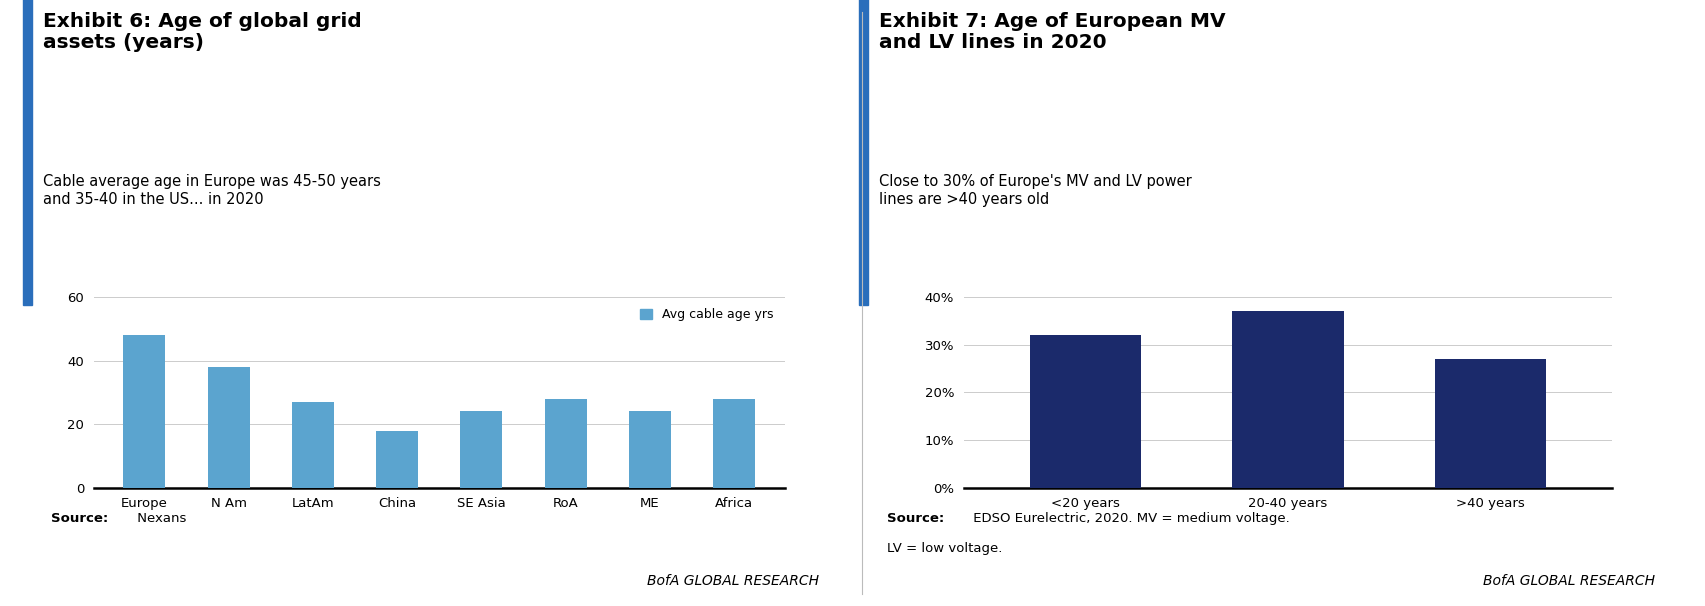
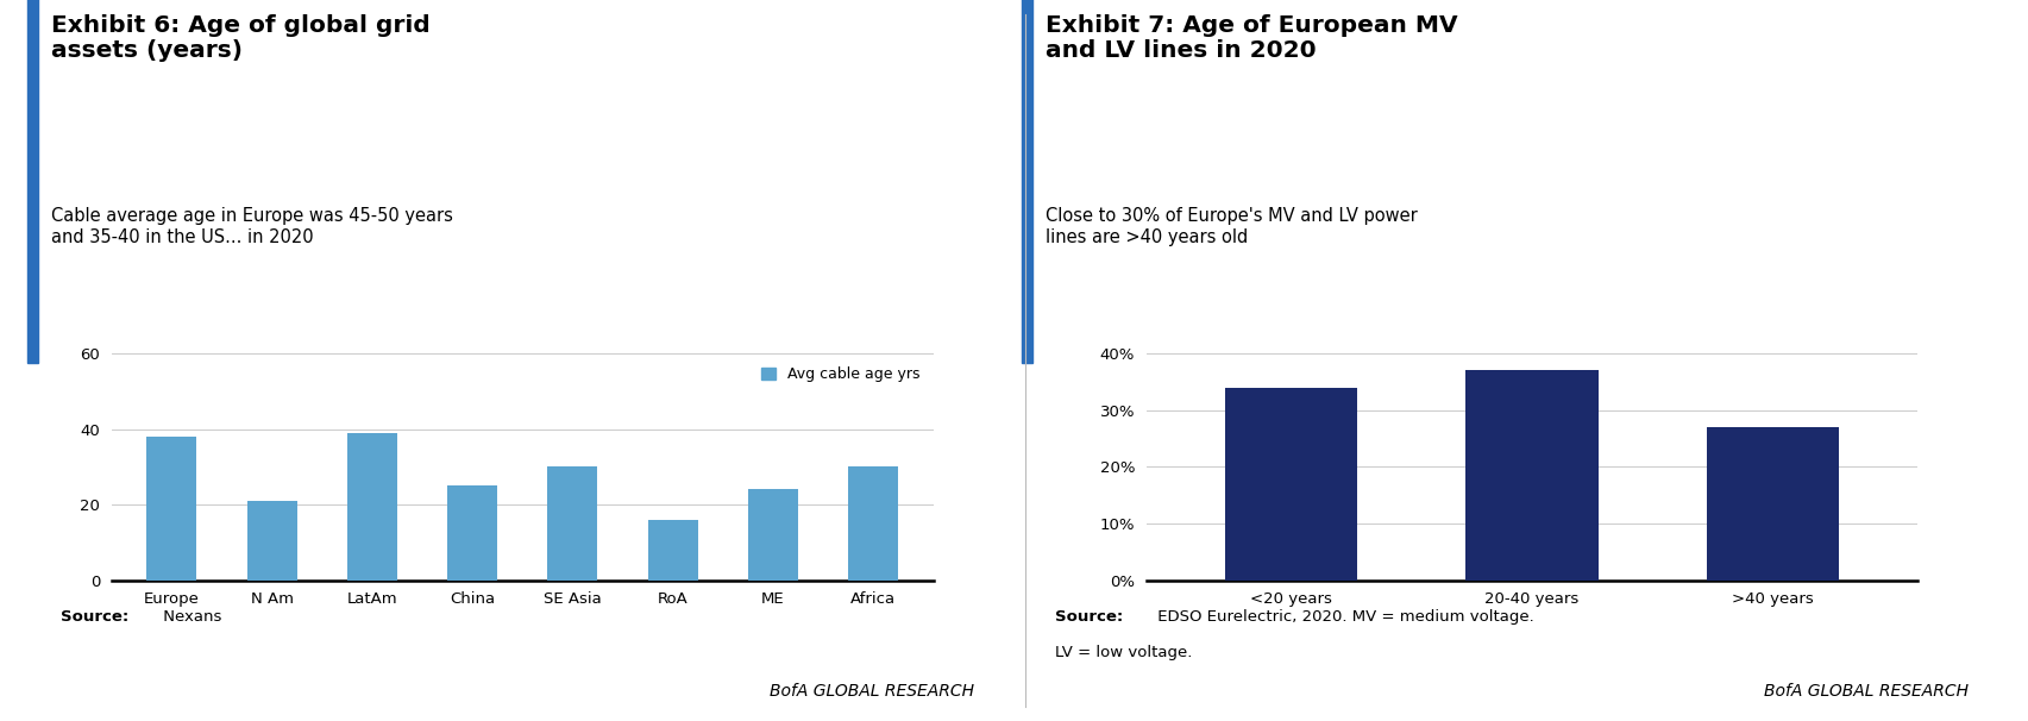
Europe: 48 -> 38
N Am: 38 -> 21
LatAm: 27 -> 39
China: 18 -> 25
SE Asia: 24 -> 30
RoA: 28 -> 16
Africa: 28 -> 30
<20 years: 32% -> 34%
